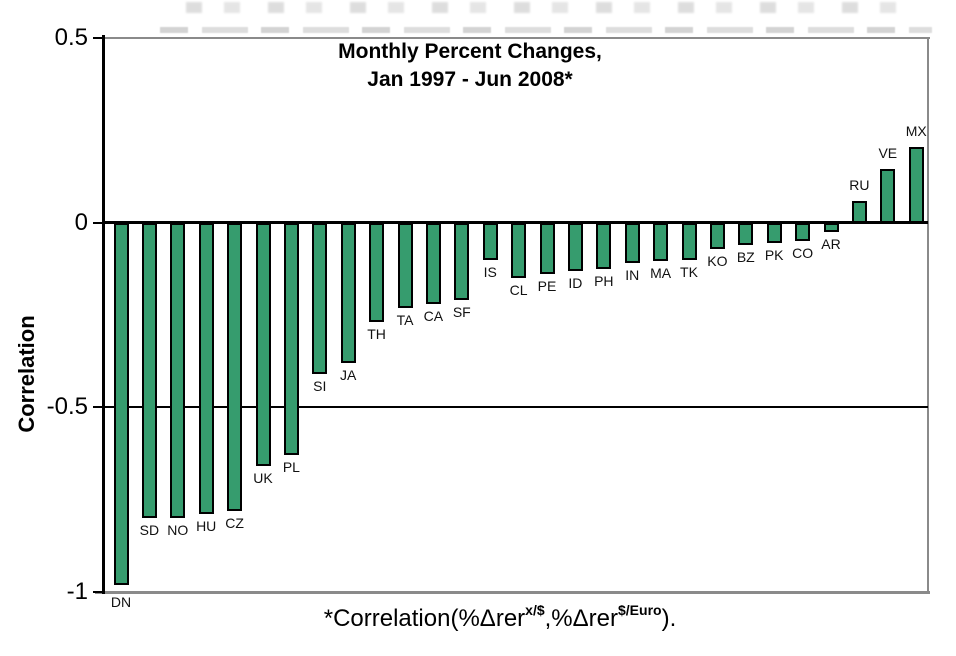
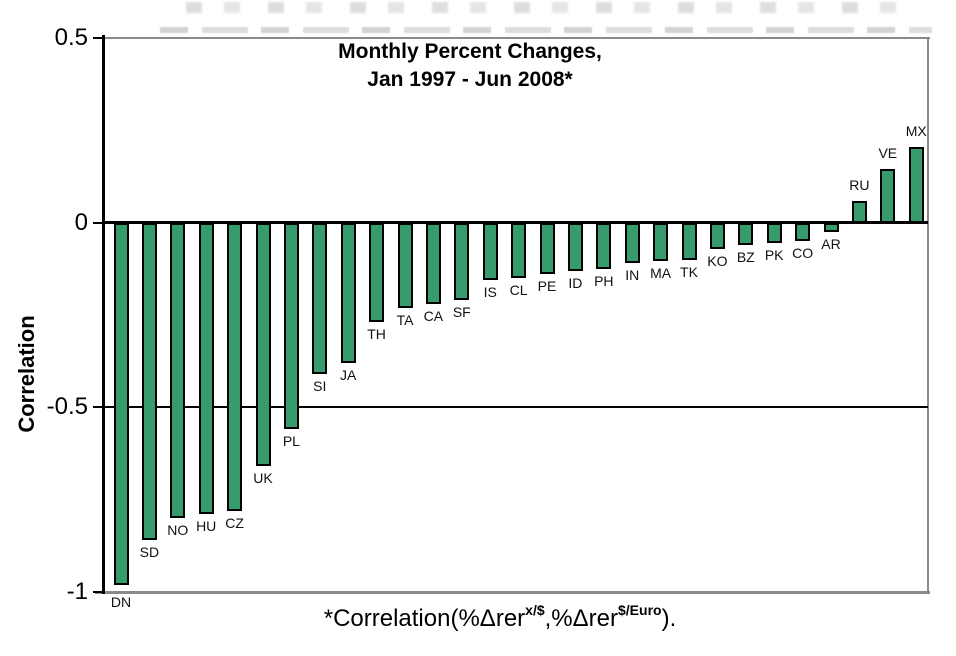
SD: -0.80 -> -0.86
PL: -0.63 -> -0.56
IS: -0.10 -> -0.15
